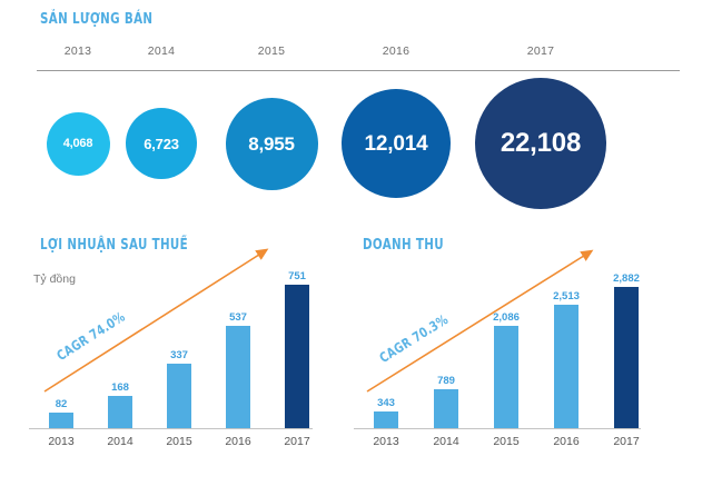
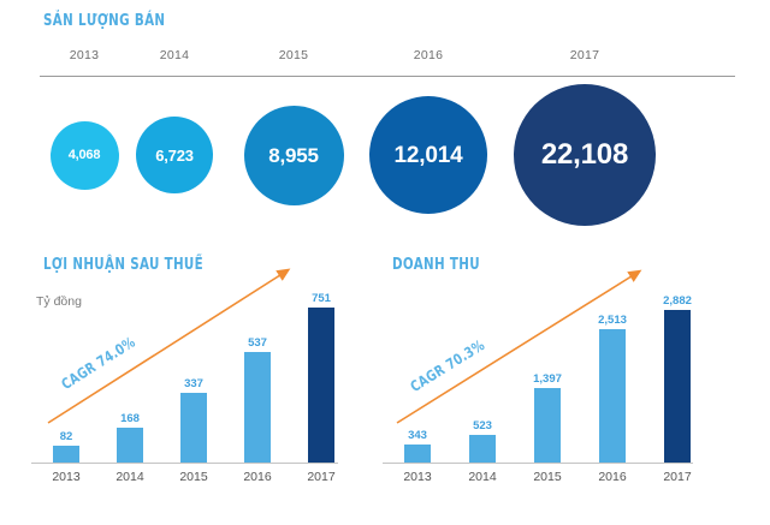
DOANH THU/2014: 789 -> 523
DOANH THU/2015: 2,086 -> 1,397
